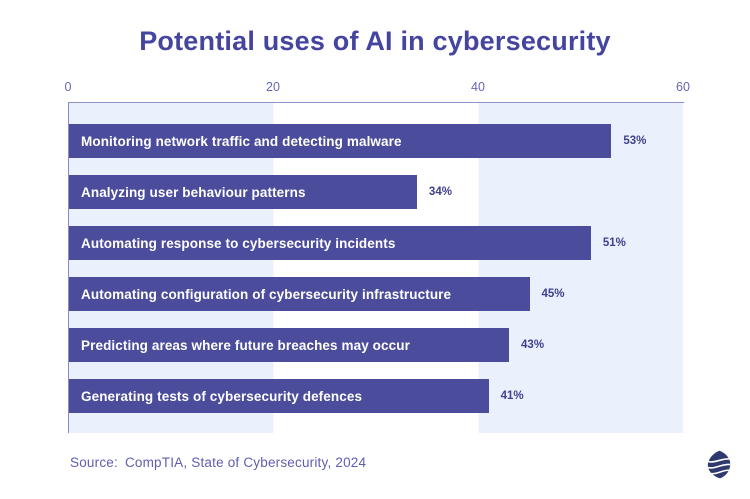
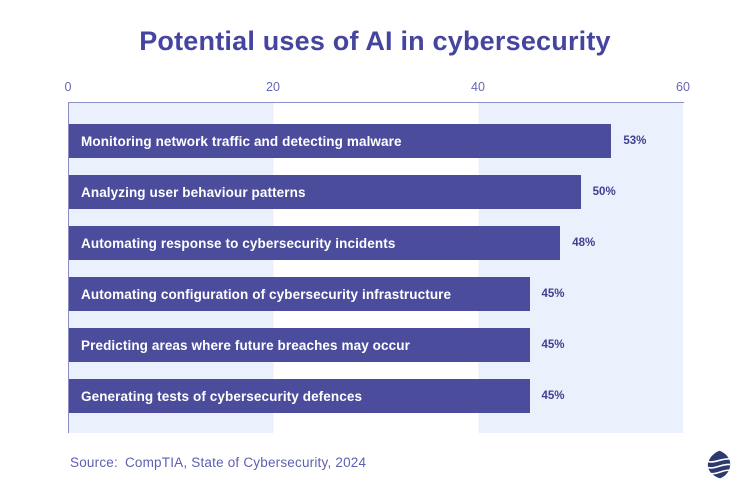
Analyzing user behaviour patterns: 34% -> 50%
Automating response to cybersecurity incidents: 51% -> 48%
Predicting areas where future breaches may occur: 43% -> 45%
Generating tests of cybersecurity defences: 41% -> 45%
